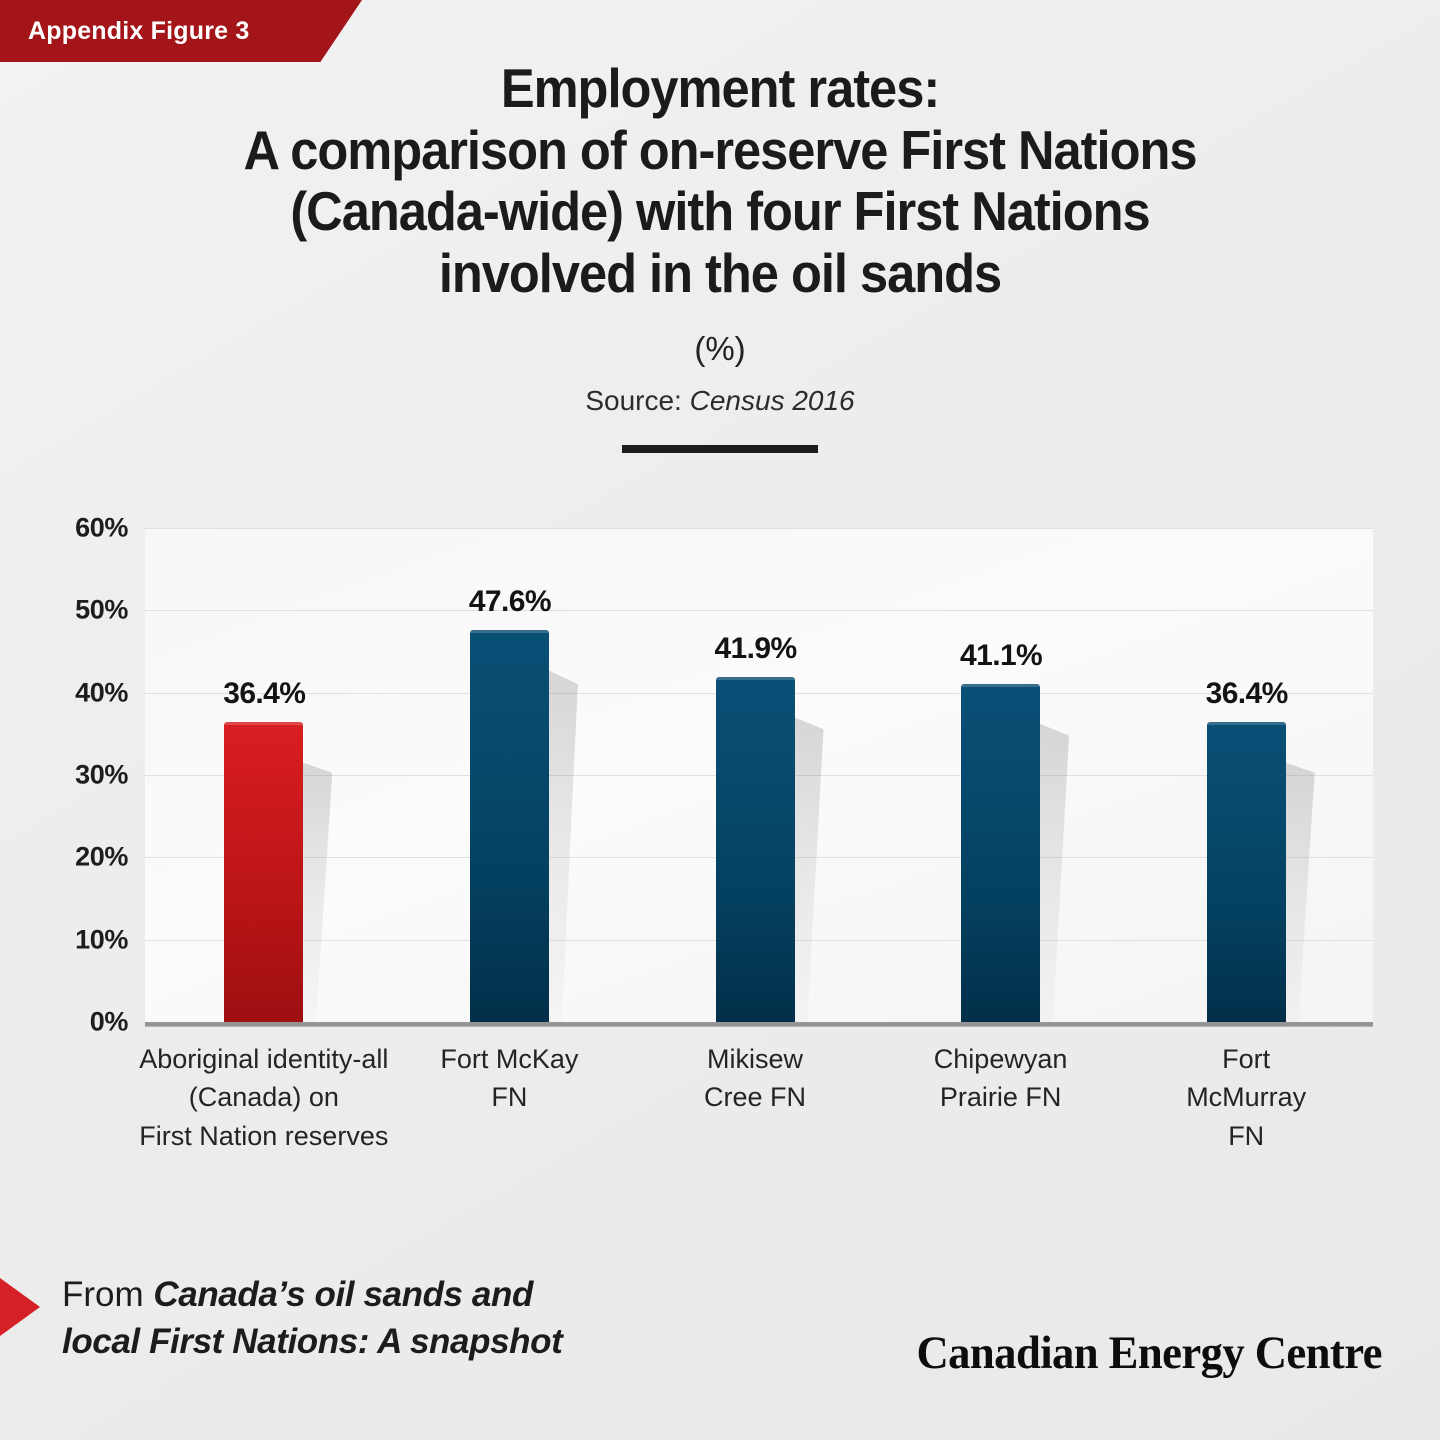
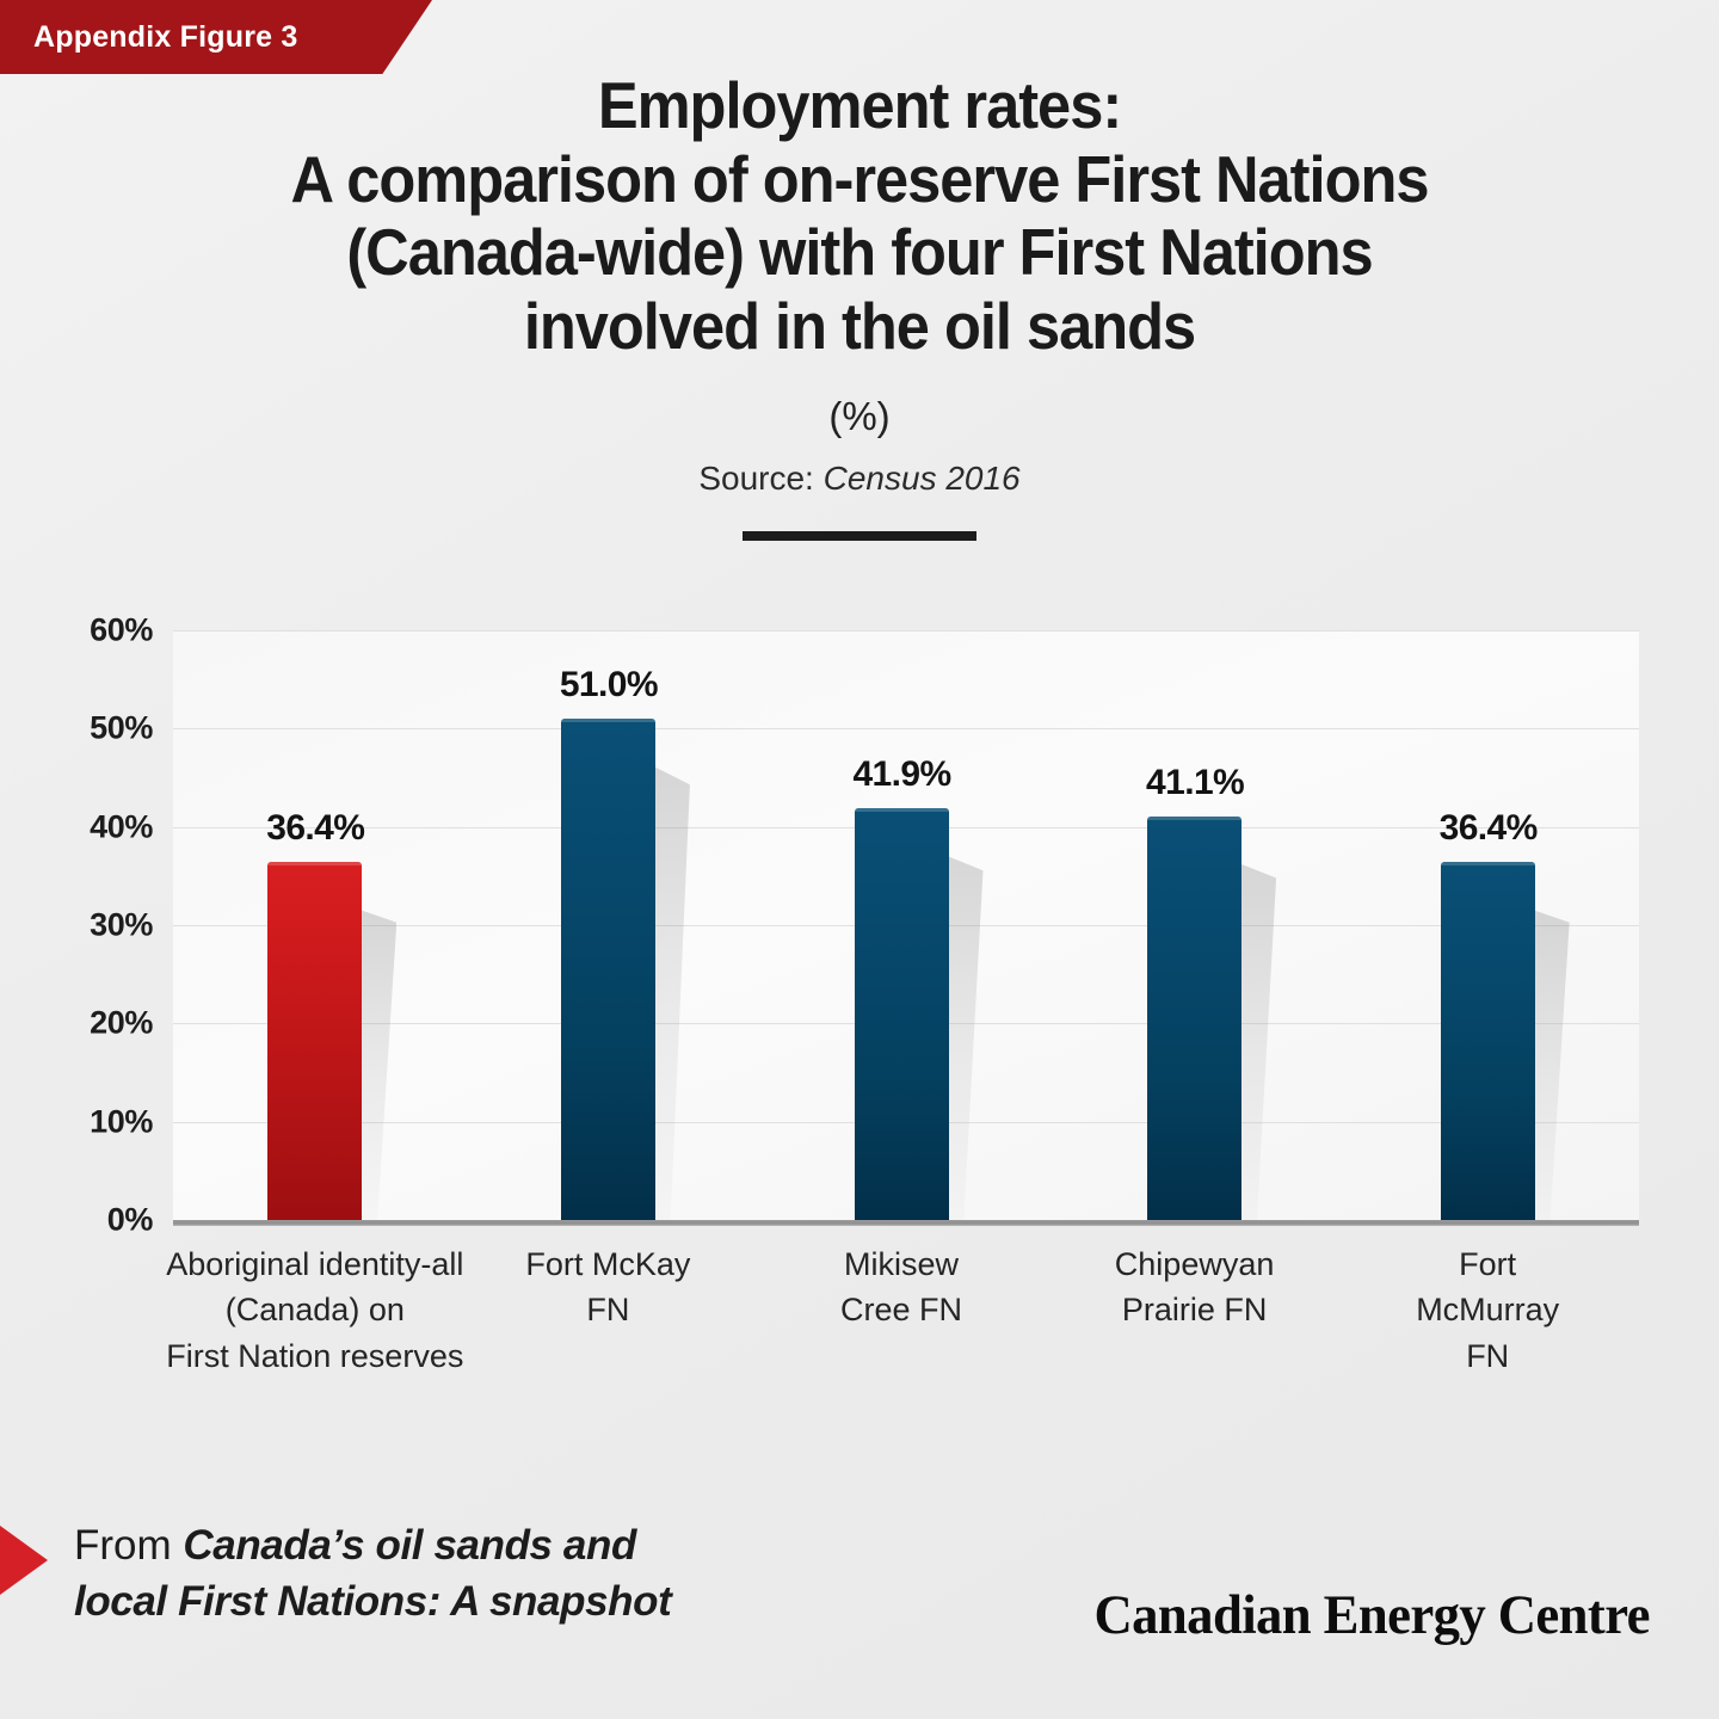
Fort McKay FN: 47.6% -> 51.0%
